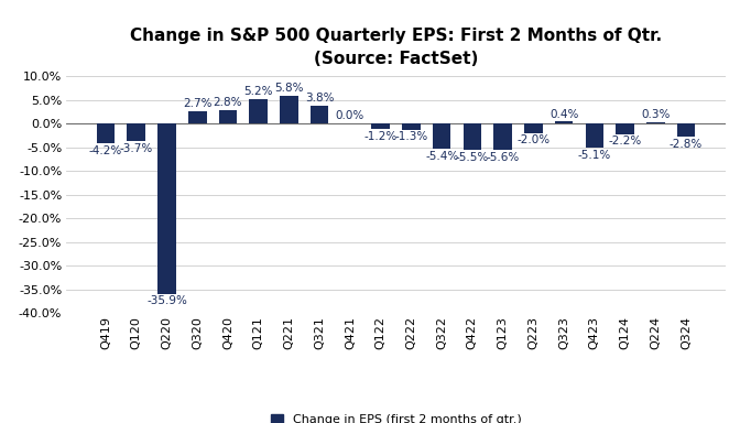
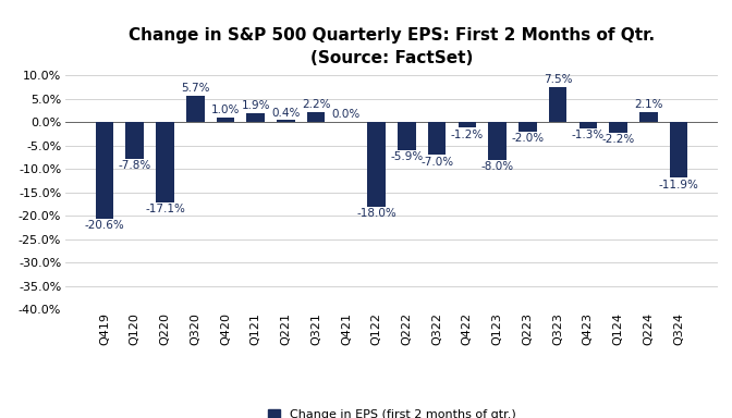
Q419: -4.2% -> -20.6%
Q120: -3.7% -> -7.8%
Q220: -35.9% -> -17.1%
Q320: 2.7% -> 5.7%
Q420: 2.8% -> 1.0%
Q121: 5.2% -> 1.9%
Q221: 5.8% -> 0.4%
Q321: 3.8% -> 2.2%
Q122: -1.2% -> -18.0%
Q222: -1.3% -> -5.9%
Q322: -5.4% -> -7.0%
Q422: -5.5% -> -1.2%
Q123: -5.6% -> -8.0%
Q323: 0.4% -> 7.5%
Q423: -5.1% -> -1.3%
Q224: 0.3% -> 2.1%
Q324: -2.8% -> -11.9%
